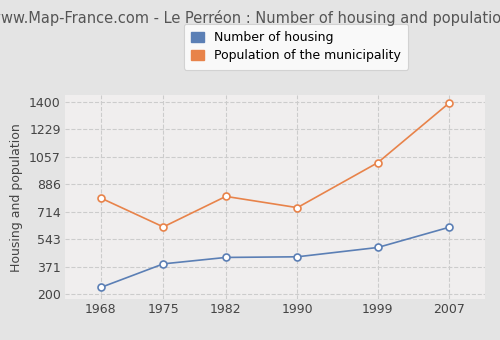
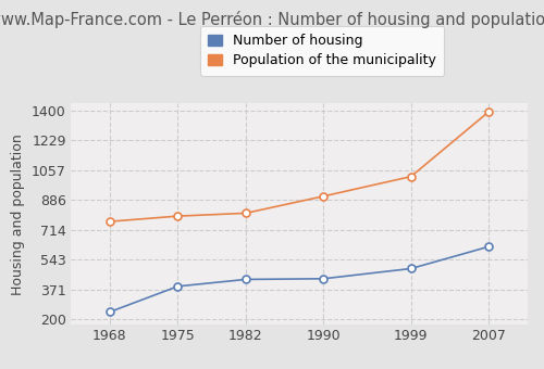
Population of the municipality/1968: 800 -> 760
Population of the municipality/1975: 620 -> 790
Population of the municipality/1990: 740 -> 910
